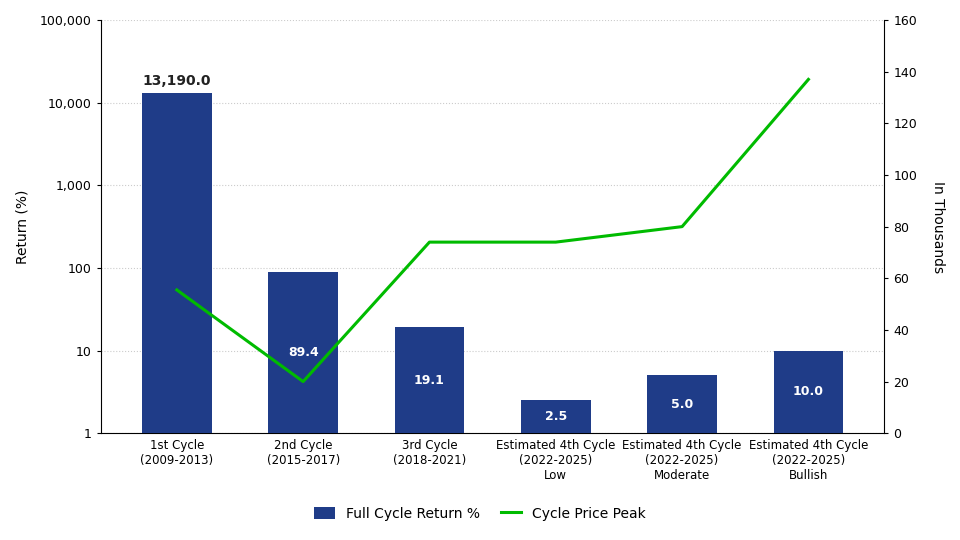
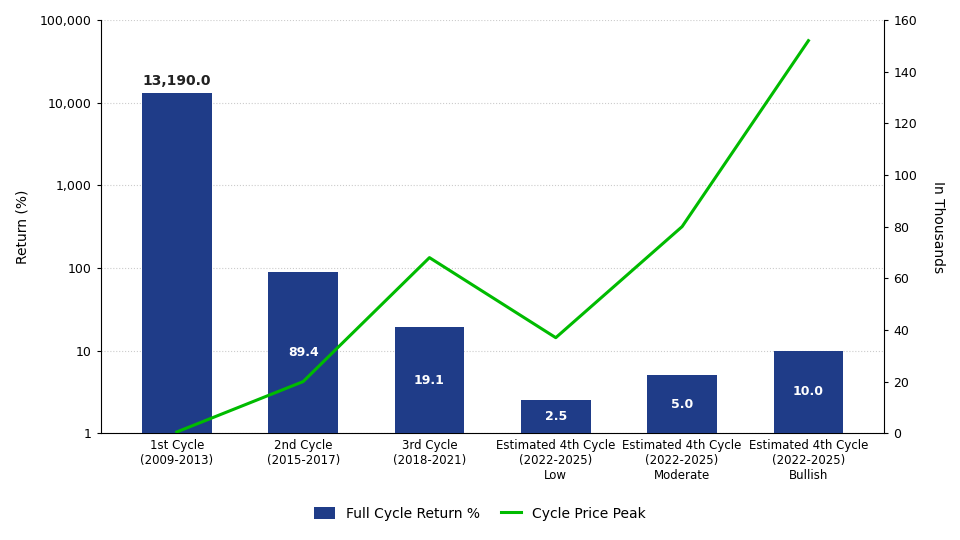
Cycle Price Peak/1st Cycle (2009-2013): 55.5 -> 0.5
Cycle Price Peak/3rd Cycle (2018-2021): 74.0 -> 68.0
Cycle Price Peak/Estimated 4th Cycle (2022-2025) Low: 74.0 -> 37.0
Cycle Price Peak/Estimated 4th Cycle (2022-2025) Bullish: 137.0 -> 152.0
